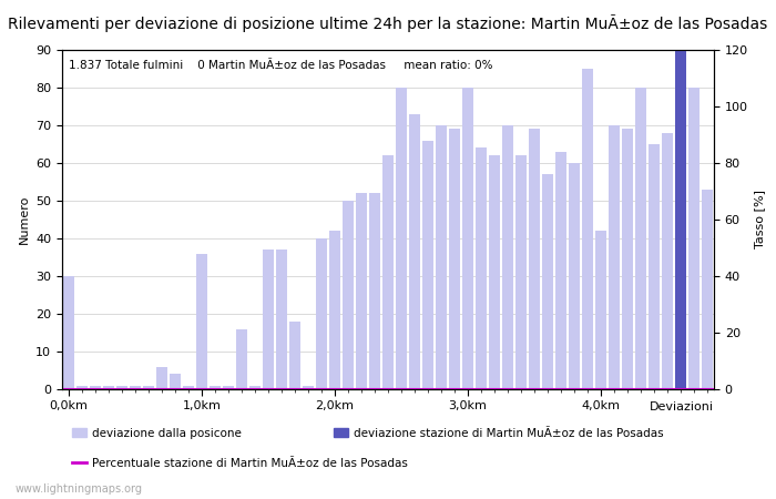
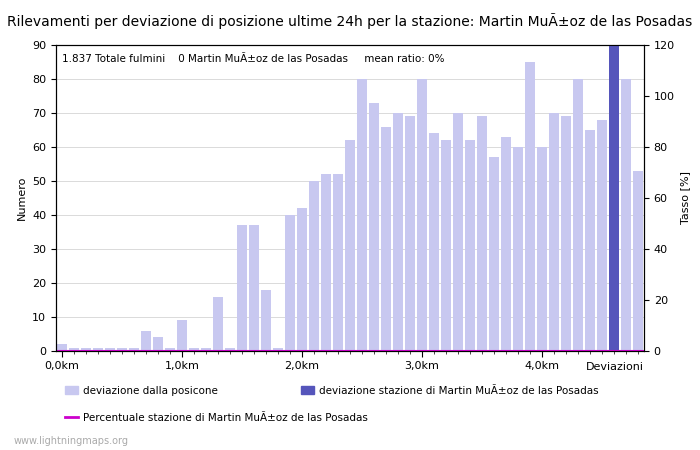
deviazione dalla posicone/0,0km: 30 -> 2
deviazione dalla posicone/1,0km: 36 -> 9
deviazione dalla posicone/4,0km: 42 -> 60
